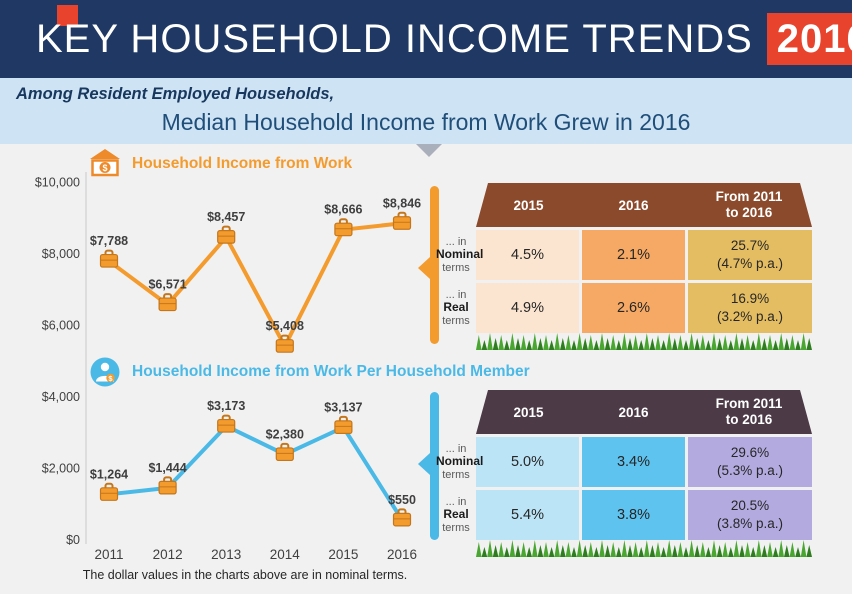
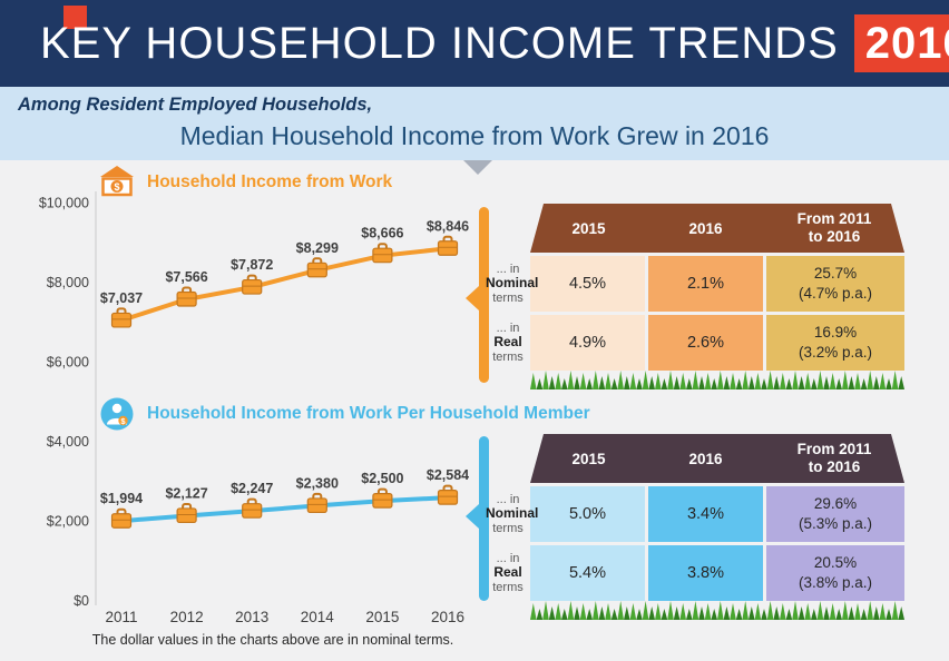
Household Income from Work/2011: $7,788 -> $7,037
Household Income from Work Per Household Member/2011: $1,264 -> $1,994
Household Income from Work/2012: $6,571 -> $7,566
Household Income from Work Per Household Member/2012: $1,444 -> $2,127
Household Income from Work/2013: $8,457 -> $7,872
Household Income from Work Per Household Member/2013: $3,173 -> $2,247
Household Income from Work/2014: $5,408 -> $8,299
Household Income from Work Per Household Member/2015: $3,137 -> $2,500
Household Income from Work Per Household Member/2016: $550 -> $2,584
